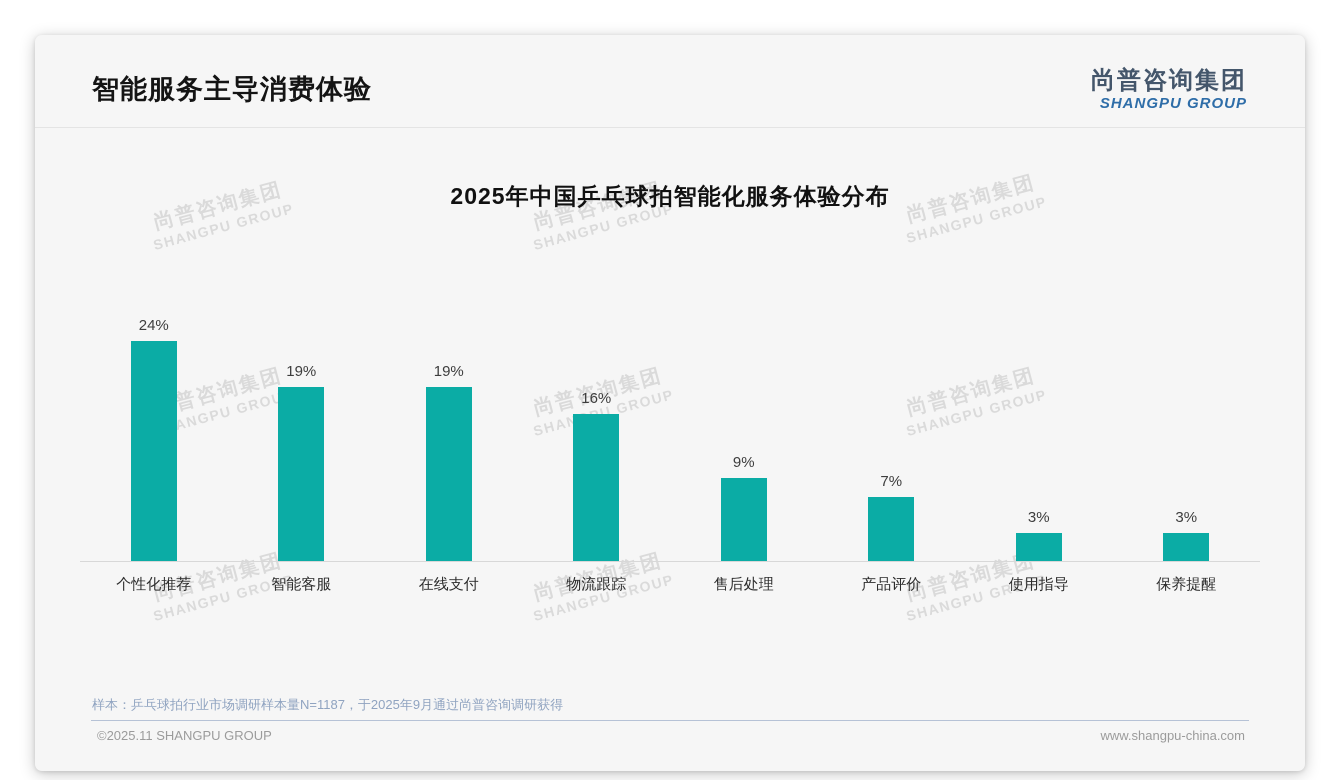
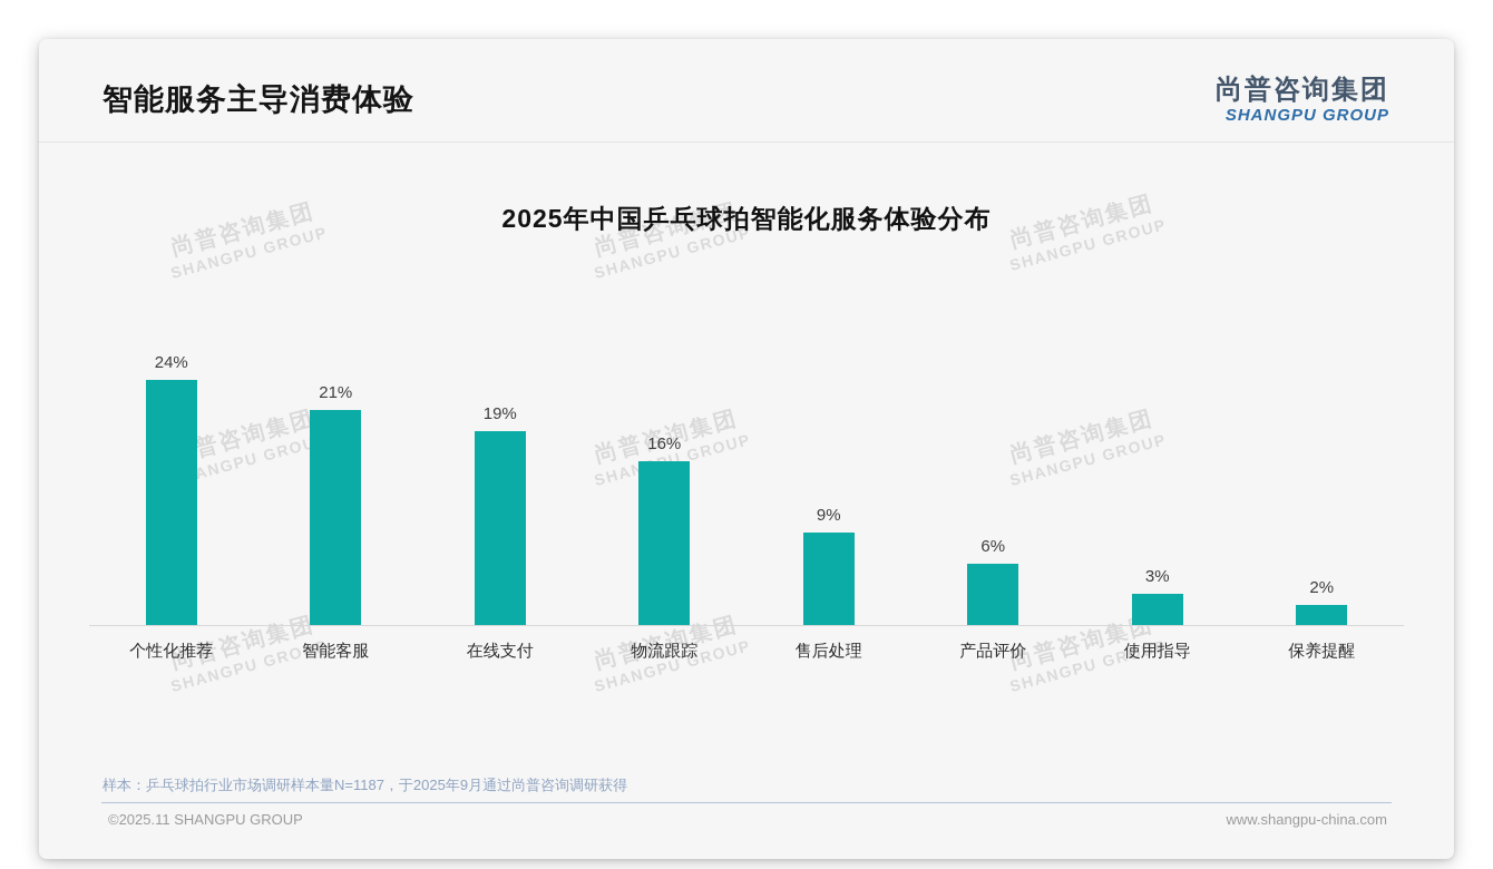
智能客服: 19% -> 21%
产品评价: 7% -> 6%
保养提醒: 3% -> 2%
